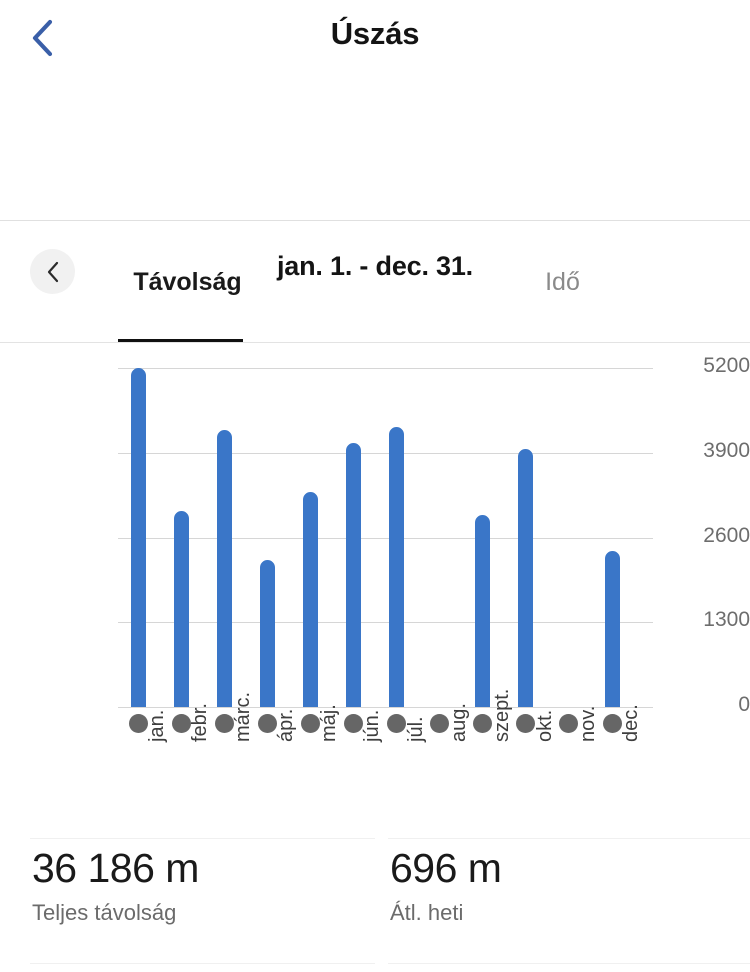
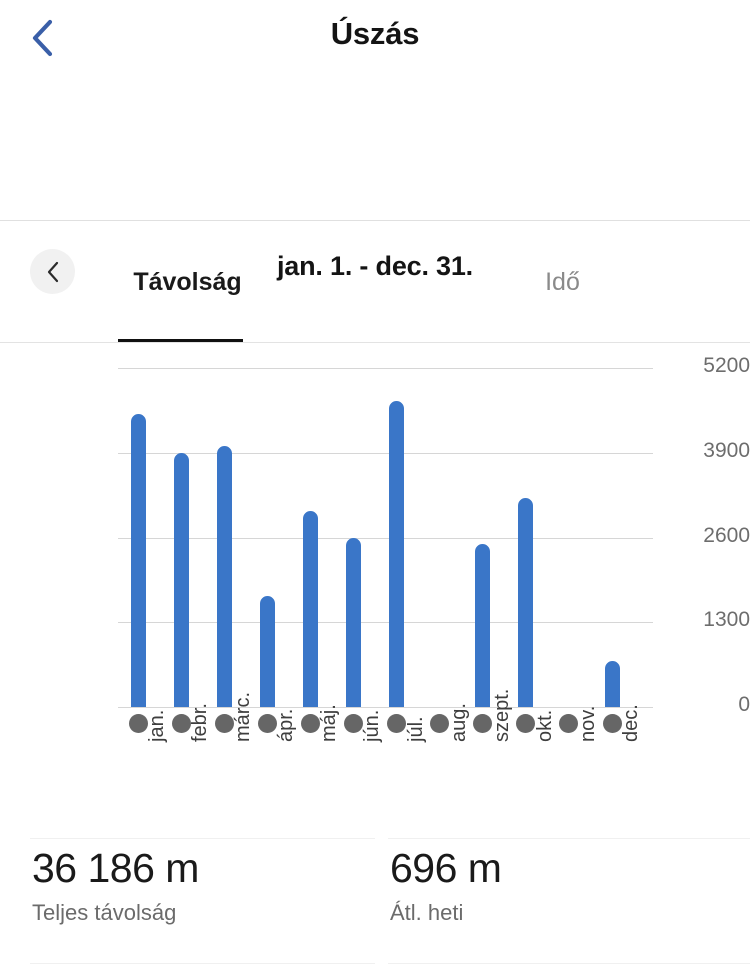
jan.: 5200 -> 4500
febr.: 3000 -> 3900
márc.: 4200 -> 4000
ápr.: 2200 -> 1700
máj.: 3300 -> 3000
jún.: 4000 -> 2600
júl.: 4300 -> 4700
szept.: 3000 -> 2500
okt.: 4000 -> 3200
dec.: 2400 -> 700
